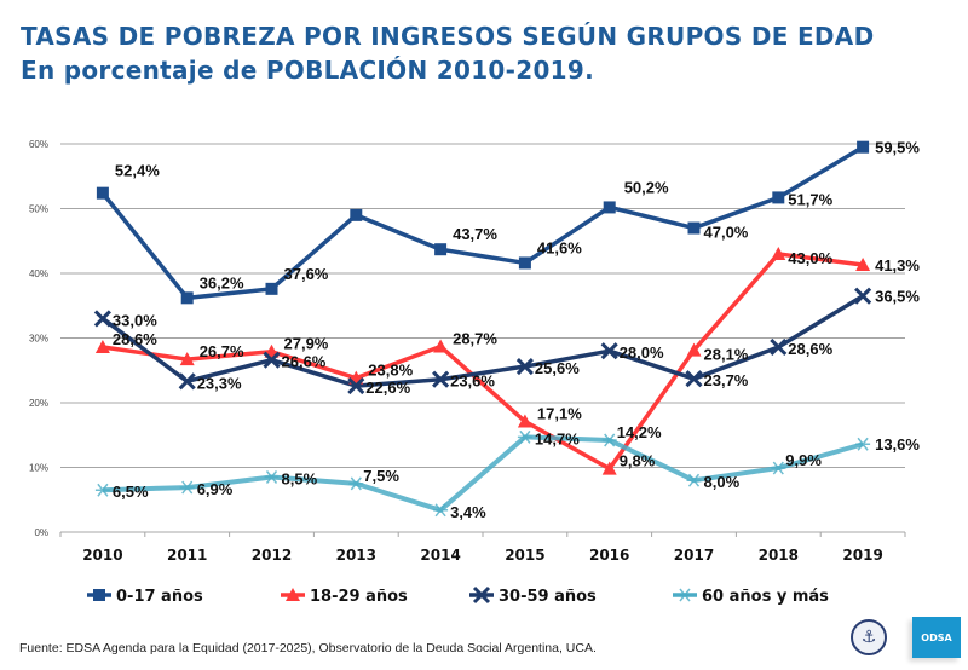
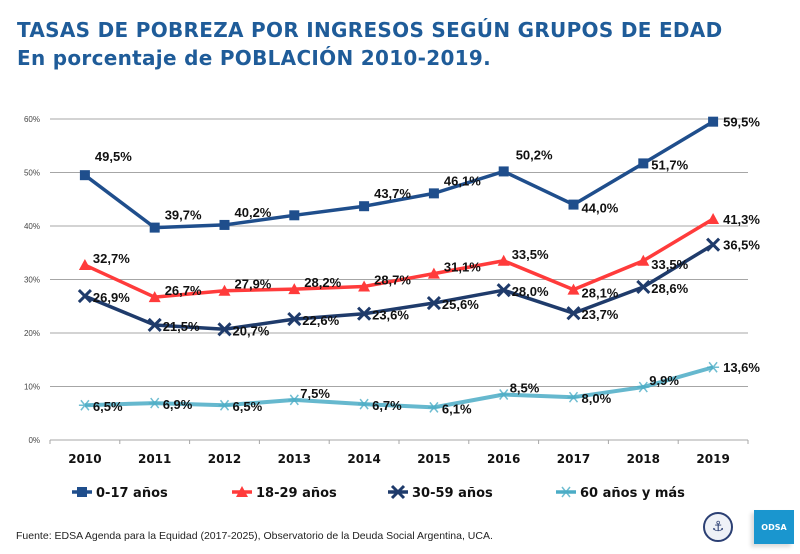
0-17 años/2010: 52,4% -> 49,5%
18-29 años/2010: 28,6% -> 32,7%
30-59 años/2010: 33,0% -> 26,9%
0-17 años/2011: 36,2% -> 39,7%
30-59 años/2011: 23,3% -> 21,5%
0-17 años/2012: 37,6% -> 40,2%
30-59 años/2012: 26,6% -> 20,7%
60 años y más/2012: 8,5% -> 6,5%
0-17 años/2013: 49% -> 42%
18-29 años/2013: 23,8% -> 28,2%
60 años y más/2014: 3,4% -> 6,7%
0-17 años/2015: 41,6% -> 46,1%
18-29 años/2015: 17,1% -> 31,1%
60 años y más/2015: 14,7% -> 6,1%
18-29 años/2016: 9,8% -> 33,5%
60 años y más/2016: 14,2% -> 8,5%
0-17 años/2017: 47,0% -> 44,0%
18-29 años/2018: 43,0% -> 33,5%
